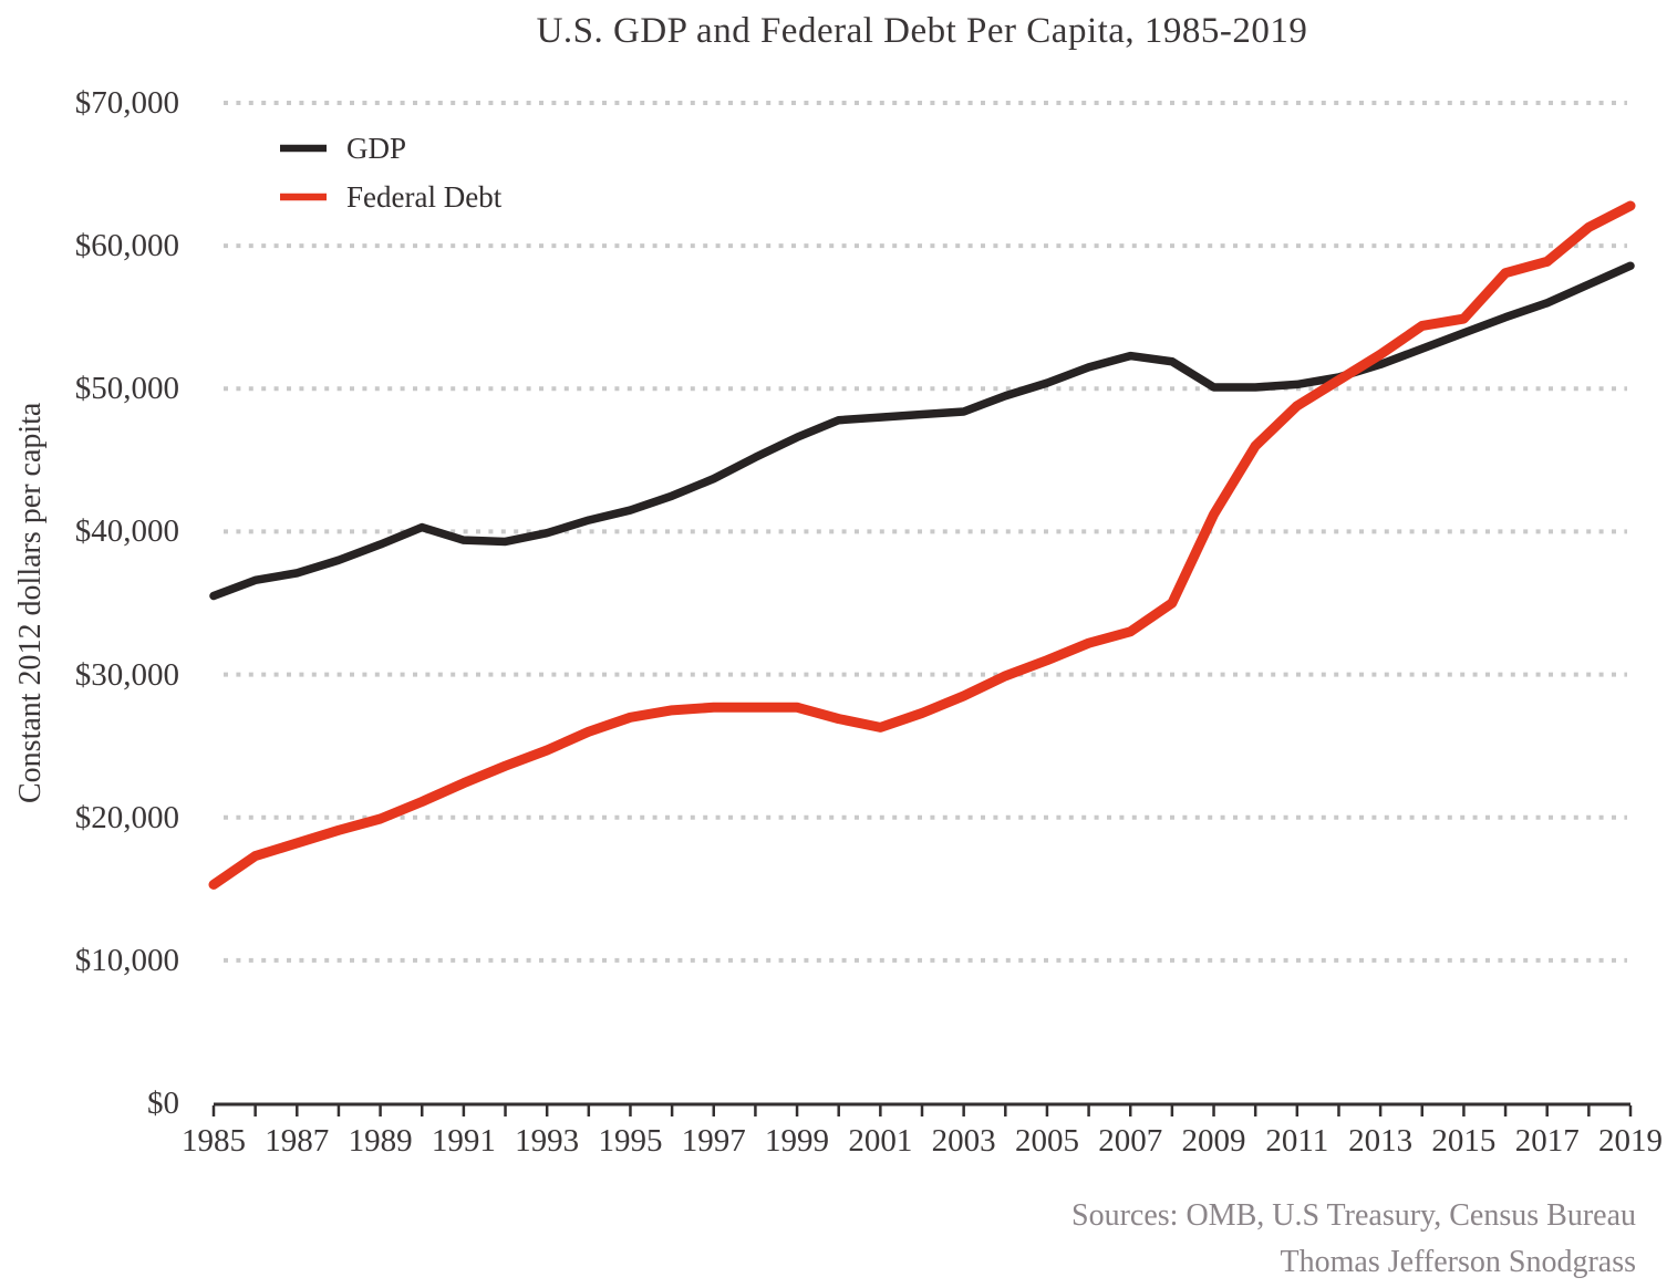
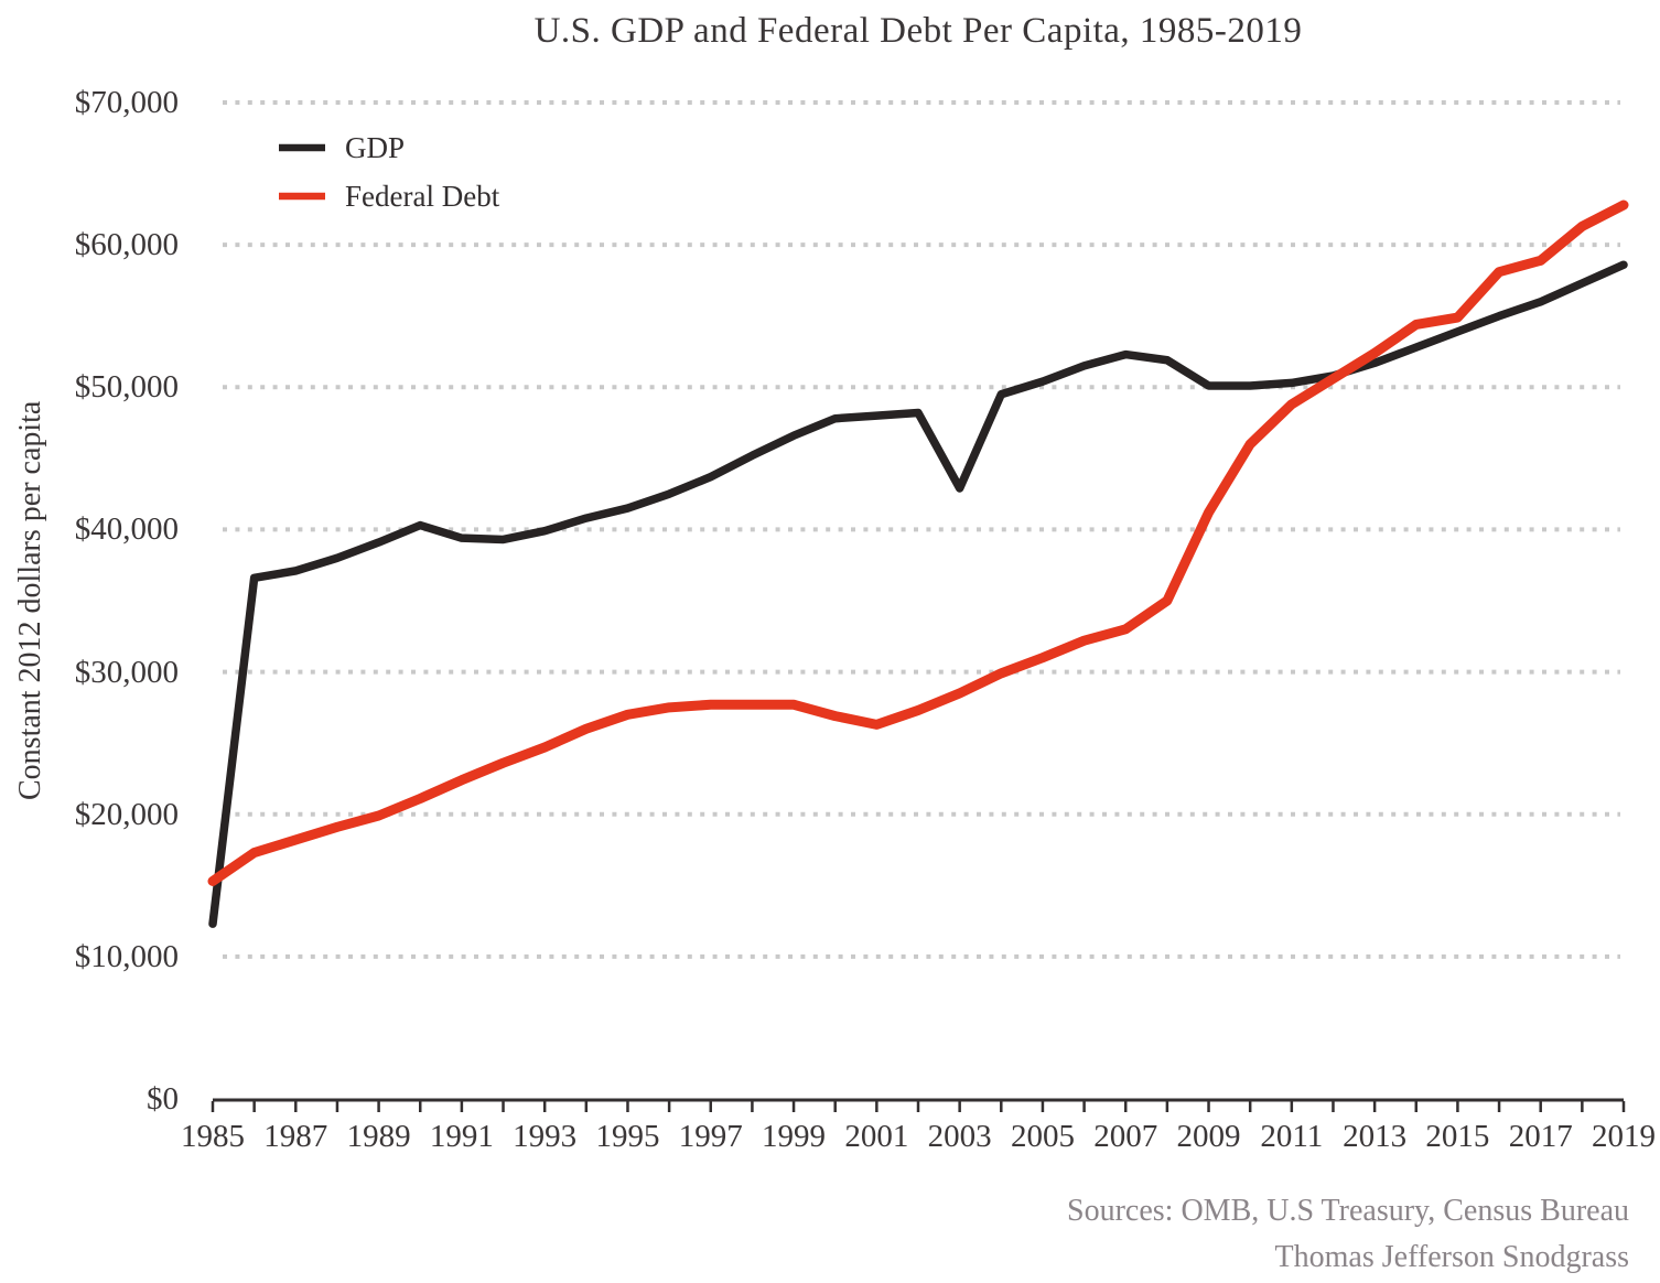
GDP/1985: $35500 -> $12300
GDP/2003: $48400 -> $42900
